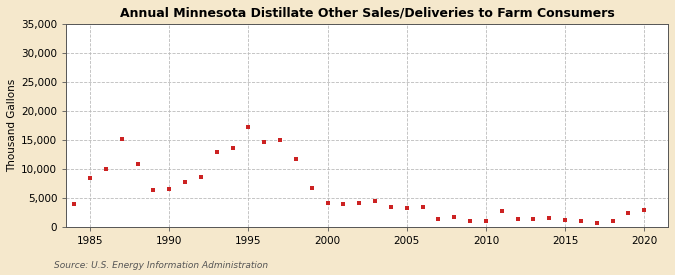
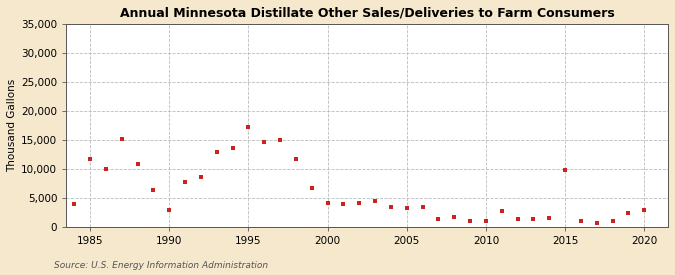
1985: 8,500 -> 11,800
1990: 6,500 -> 3,000
2015: 1,200 -> 9,800
